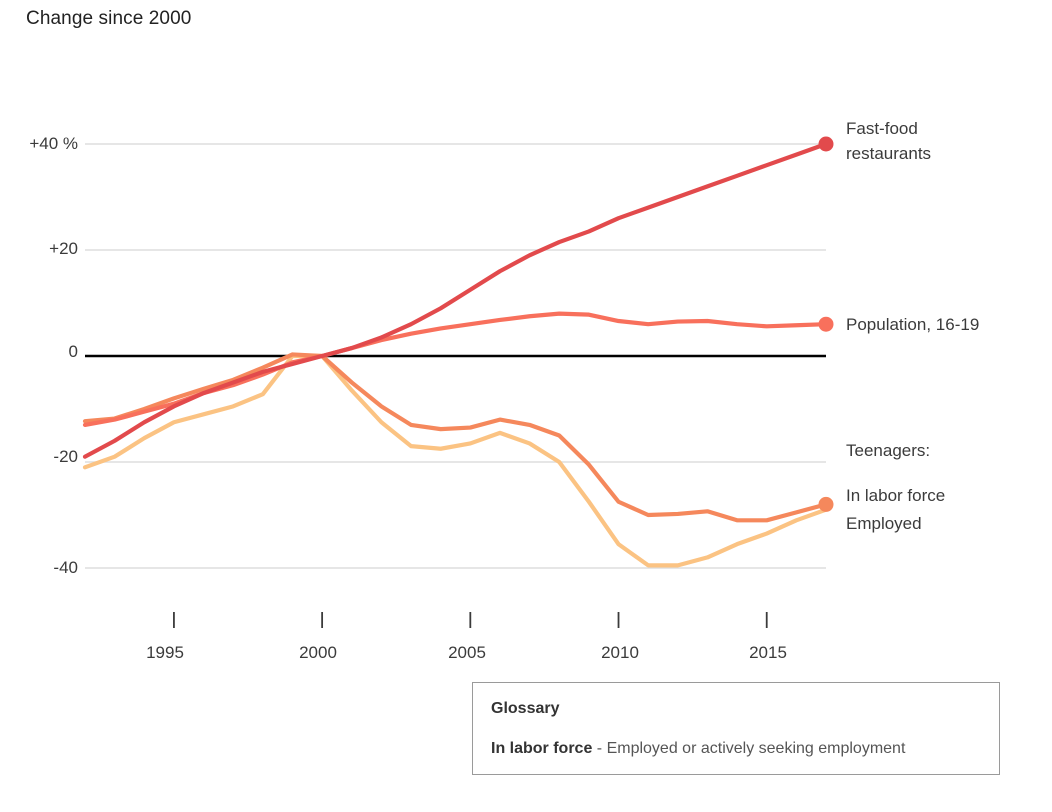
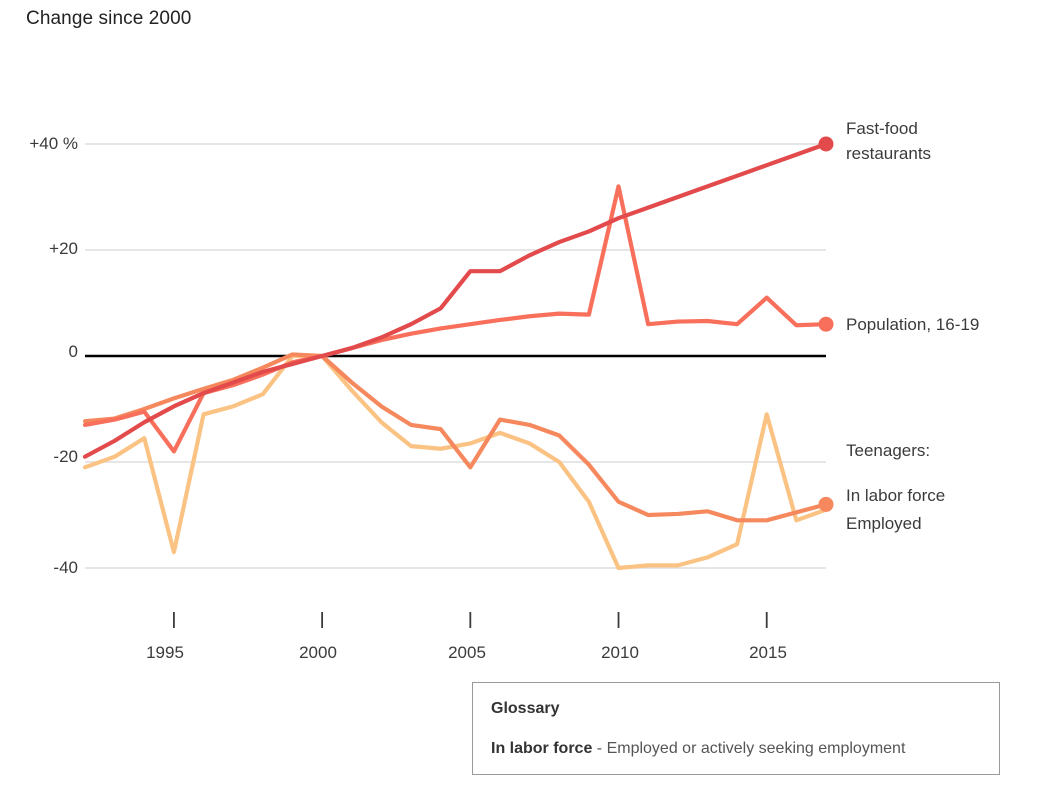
Population, 16-19/1995: -9% -> -18%
Employed/1995: -12% -> -37%
Fast-food restaurants/2005: 12% -> 16%
In labor force/2005: -14% -> -21%
Population, 16-19/2010: 7% -> 32%
Employed/2010: -36% -> -40%
Population, 16-19/2015: 6% -> 11%
Employed/2015: -34% -> -11%
